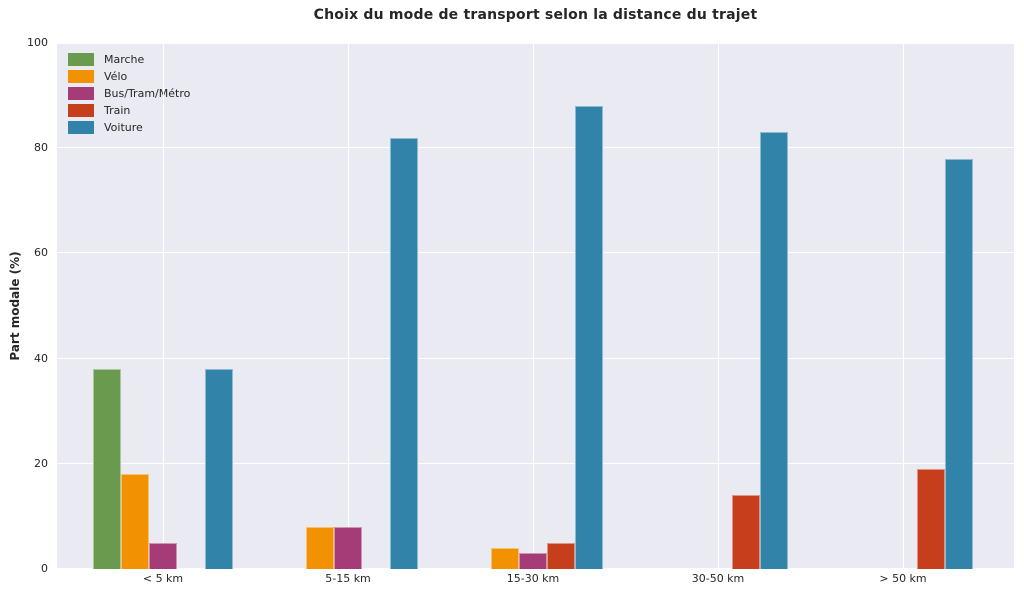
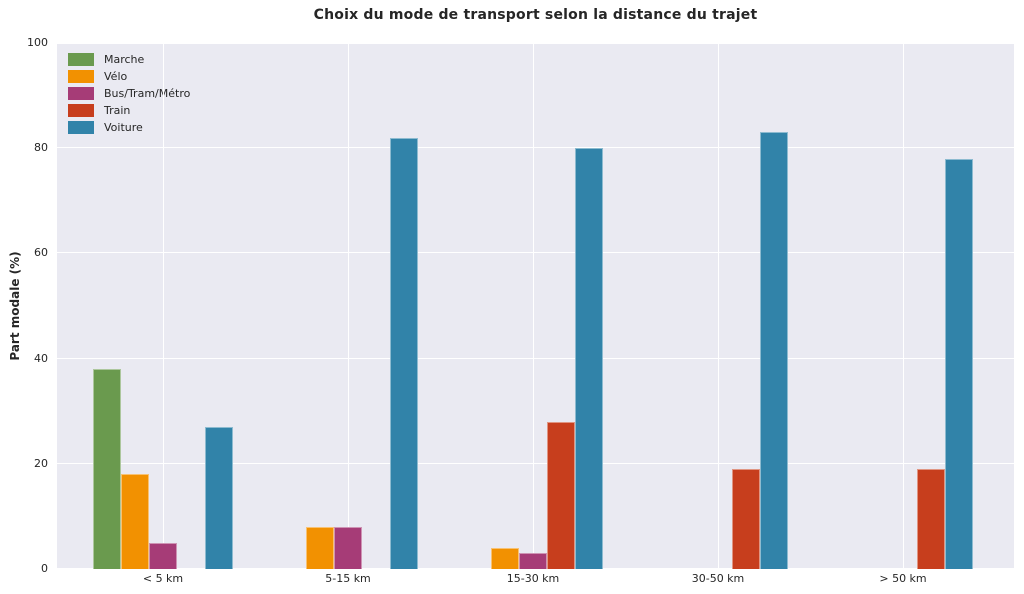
Voiture/< 5 km: 38 -> 27
Train/15-30 km: 5 -> 28
Voiture/15-30 km: 88 -> 80
Train/30-50 km: 14 -> 19
